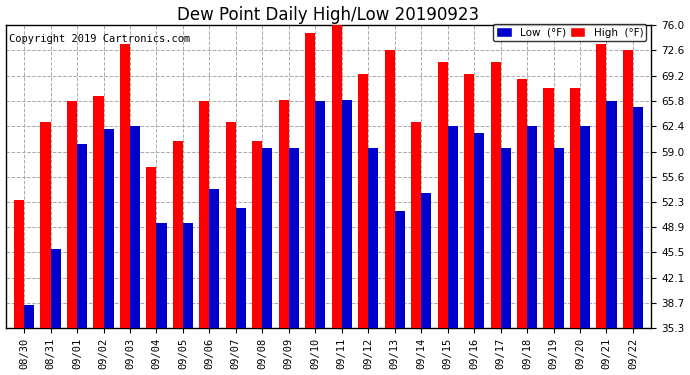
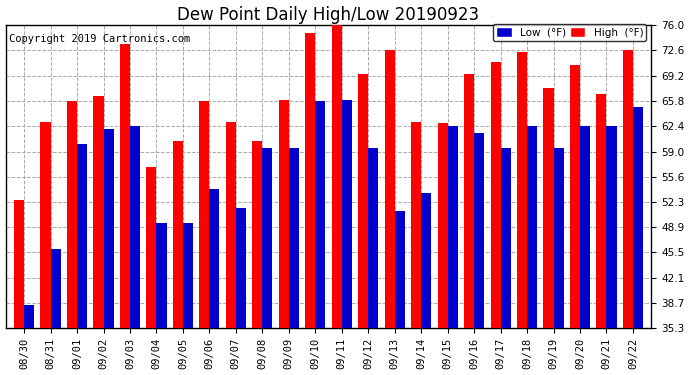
High (°F)/09/15: 71.0 -> 62.8
High (°F)/09/18: 68.8 -> 72.4
High (°F)/09/20: 67.5 -> 70.6
High (°F)/09/21: 73.5 -> 66.8
Low (°F)/09/21: 65.8 -> 62.4
